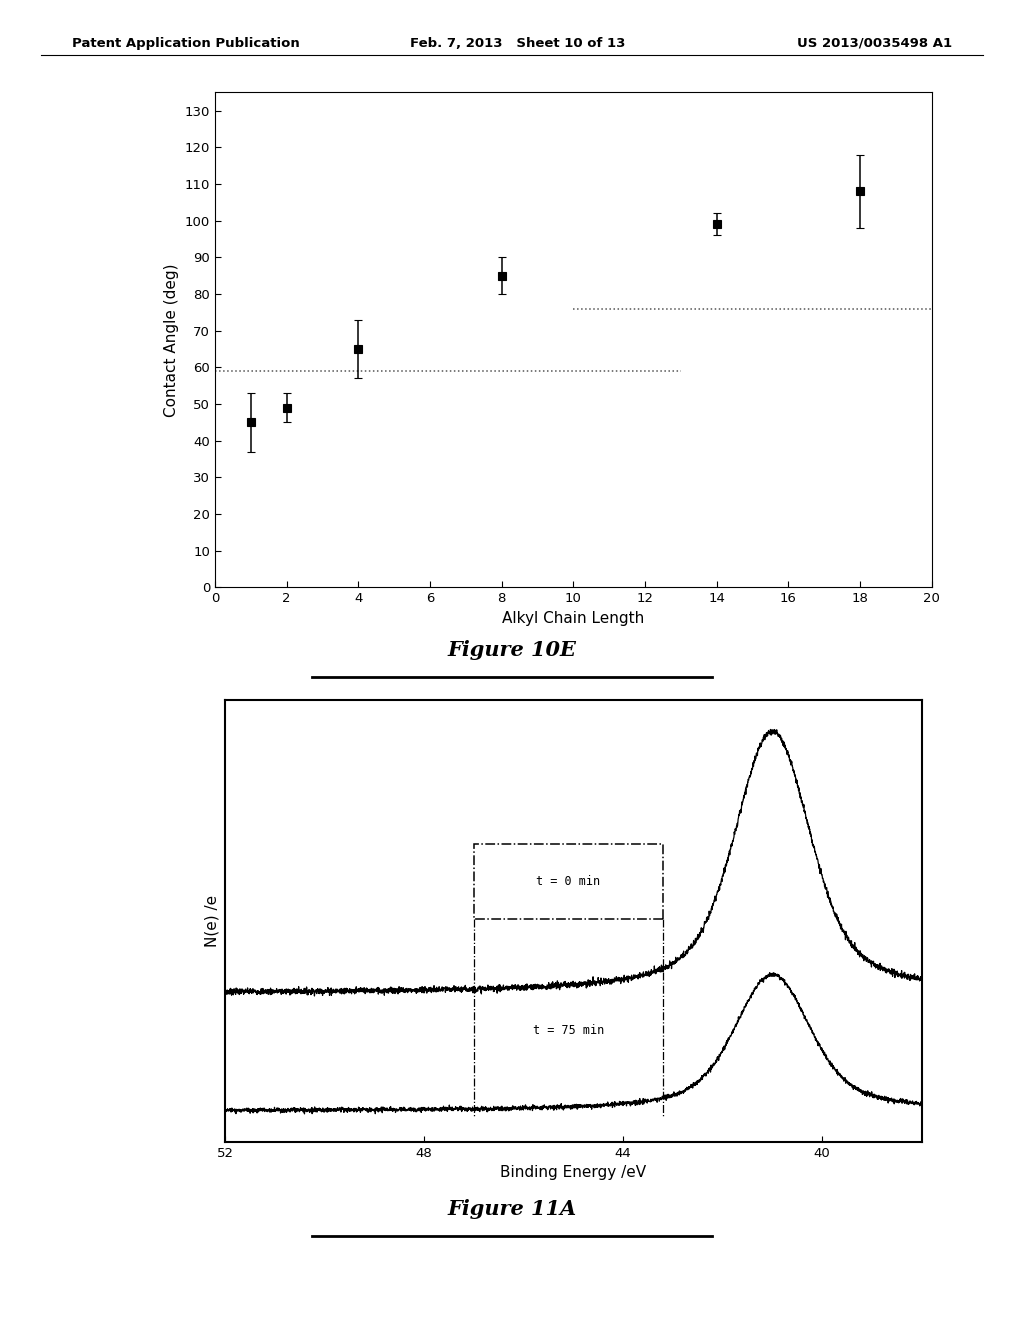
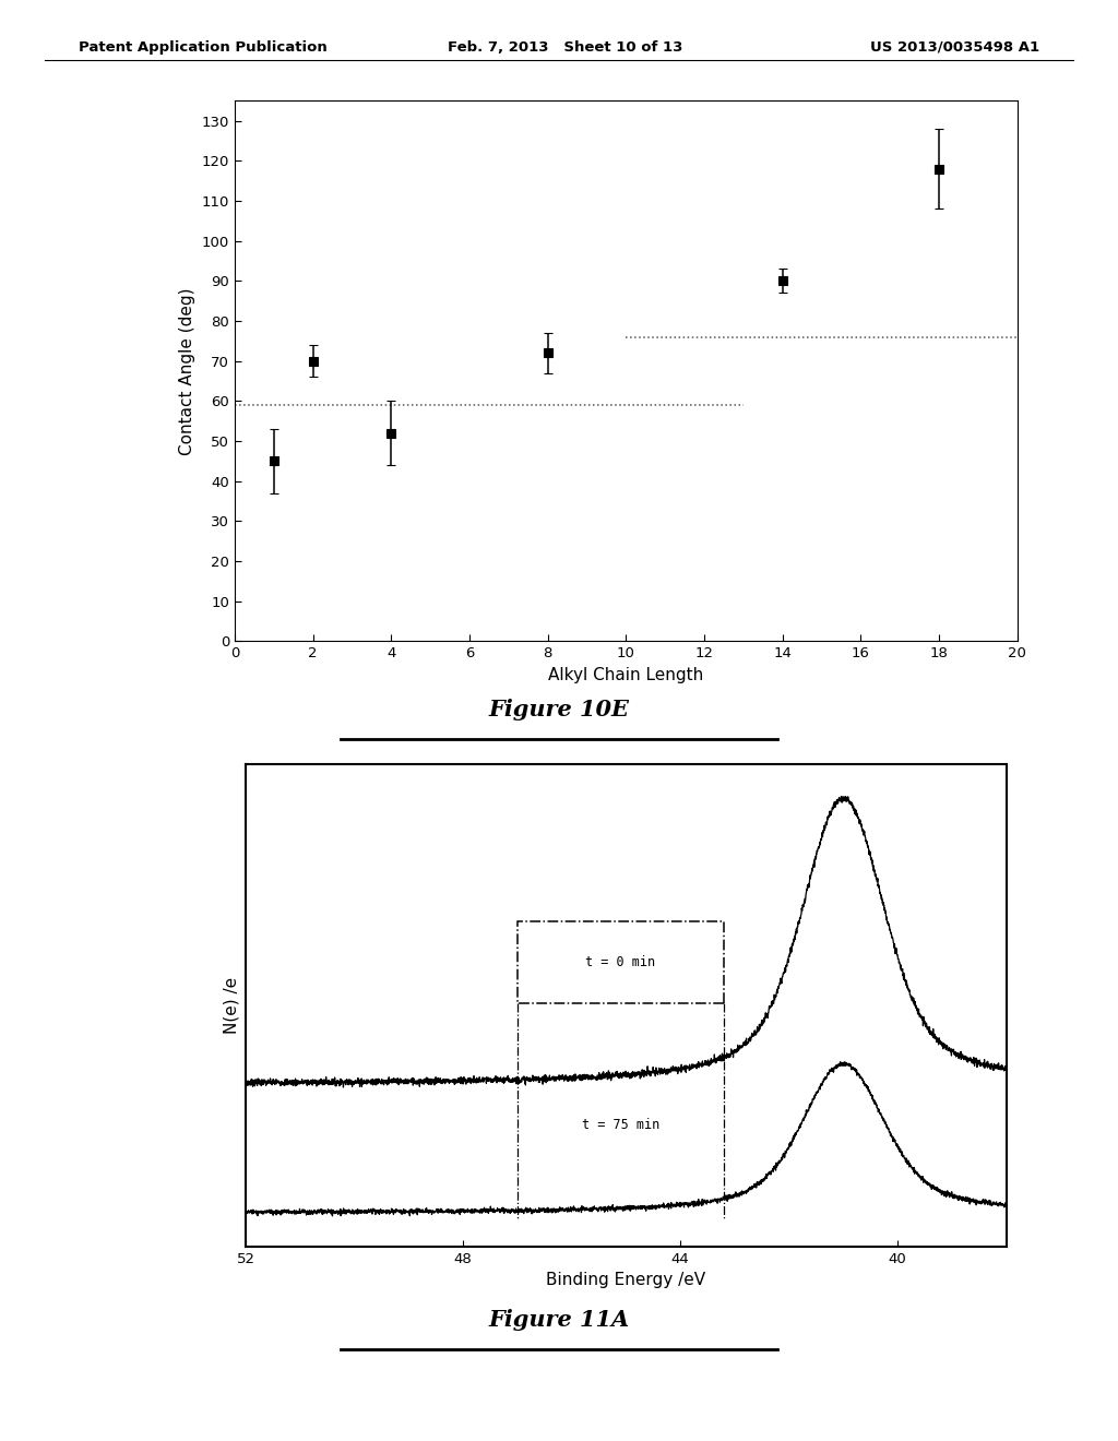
2: 49 -> 70
4: 65 -> 52
8: 85 -> 72
14: 99 -> 90
18: 108 -> 118
